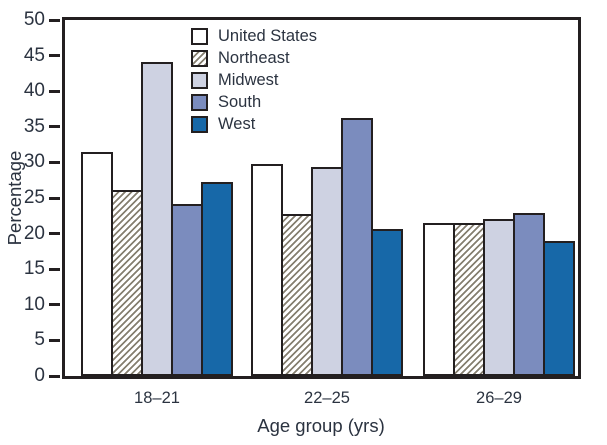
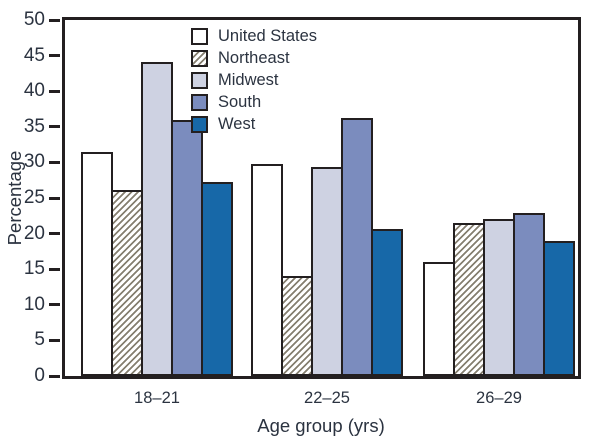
South/18–21: 24 -> 36
Northeast/22–25: 23 -> 14
United States/26–29: 22 -> 16
